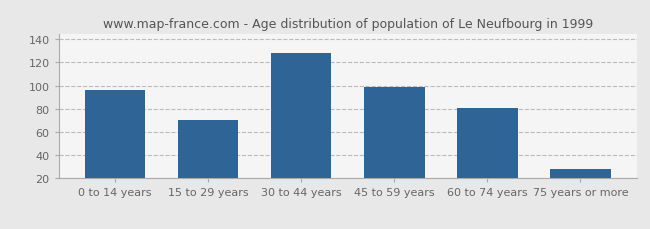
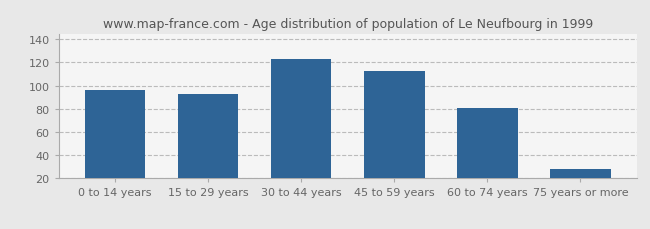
15 to 29 years: 70 -> 93
30 to 44 years: 128 -> 123
45 to 59 years: 99 -> 113
